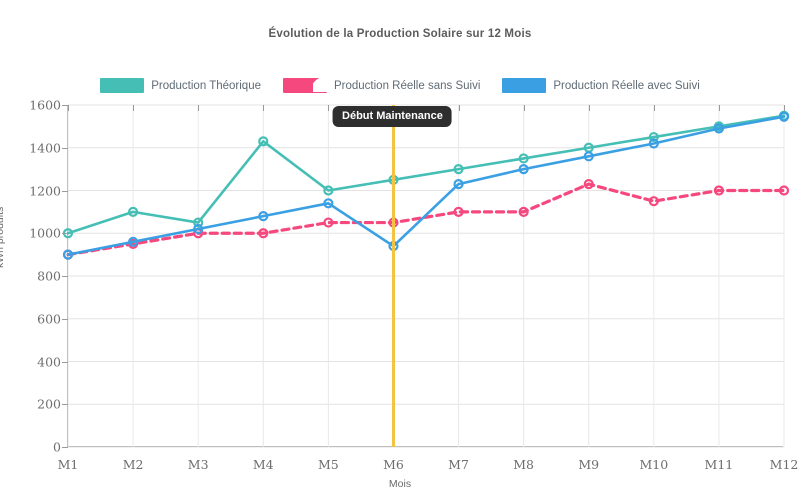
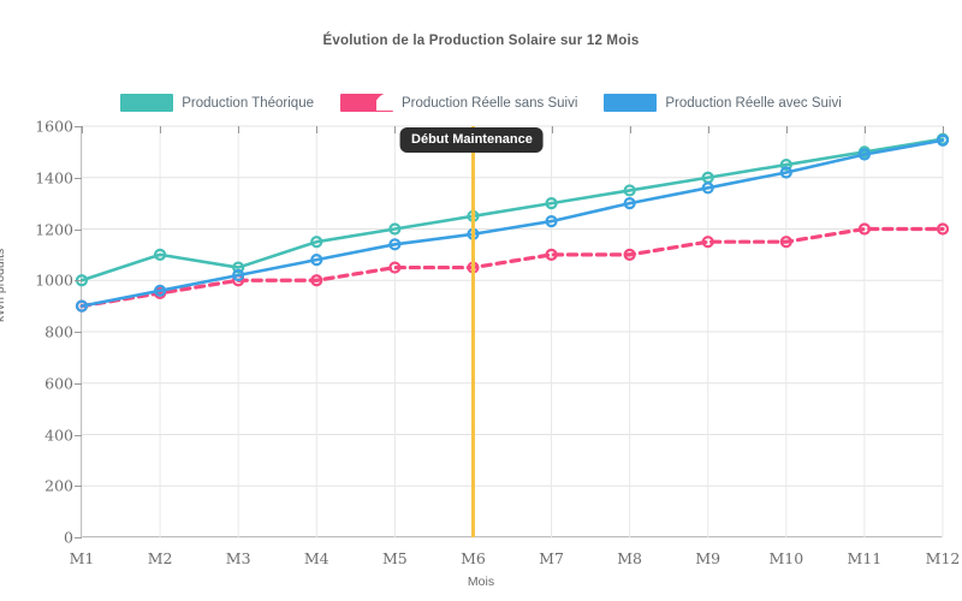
Production Théorique/M4: 1430 -> 1150
Production Réelle avec Suivi/M6: 940 -> 1180
Production Réelle sans Suivi/M9: 1230 -> 1150
